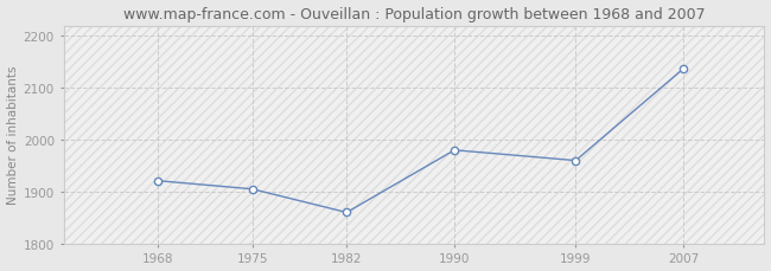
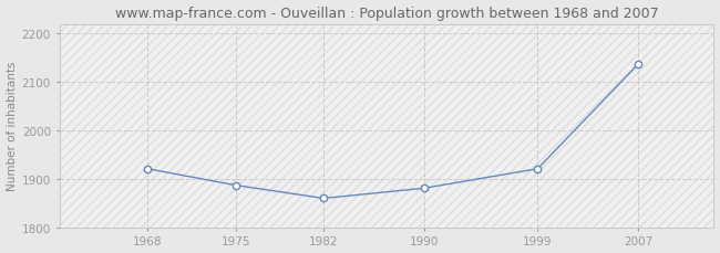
1975: 1905 -> 1887
1990: 1980 -> 1881
1999: 1960 -> 1921
